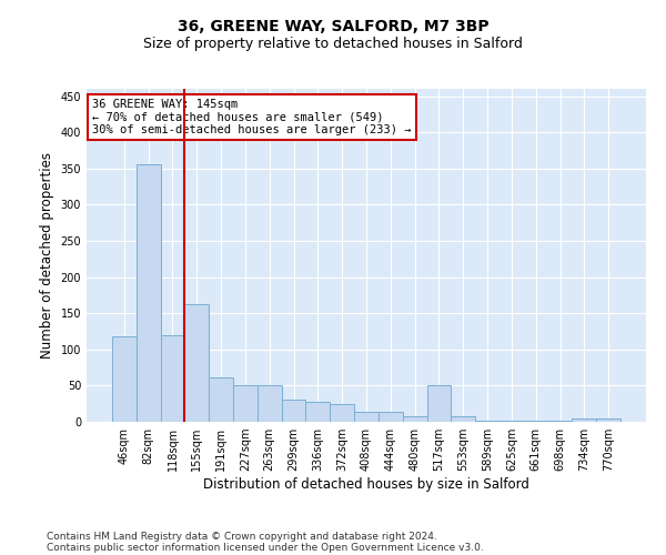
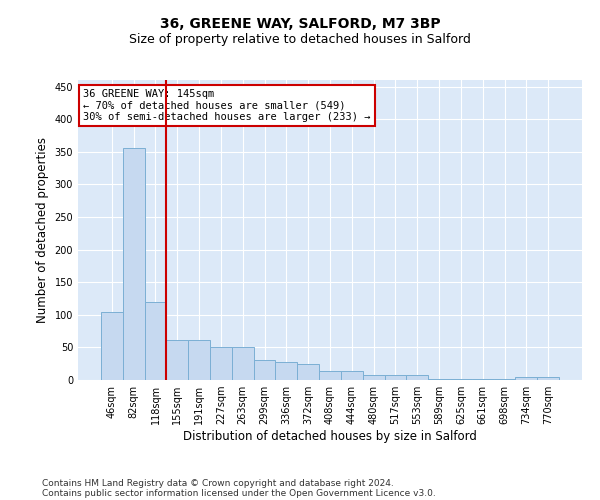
46sqm: 118 -> 104
155sqm: 162 -> 62
517sqm: 50 -> 8
